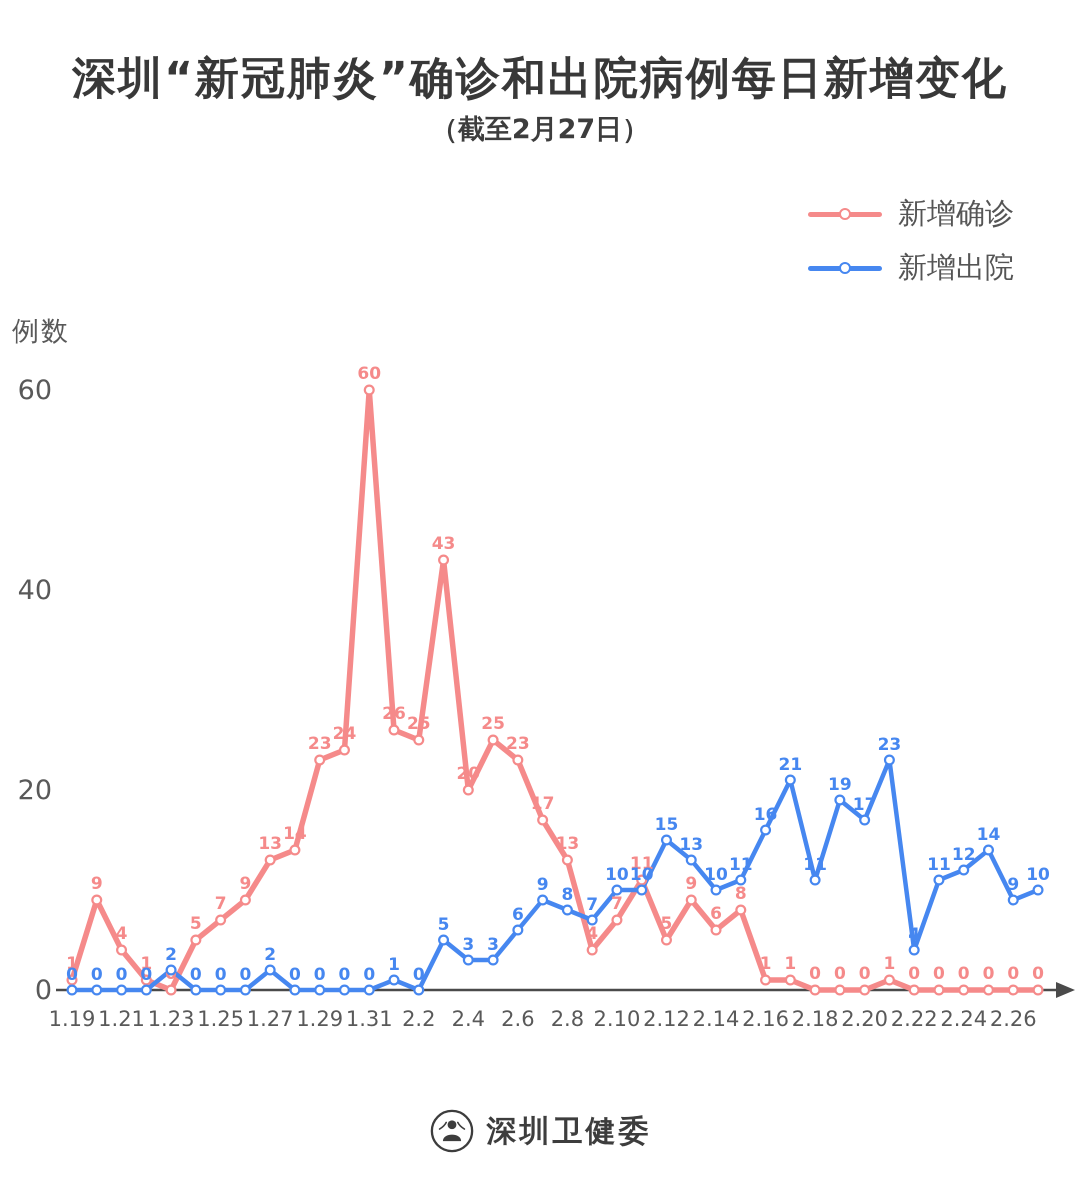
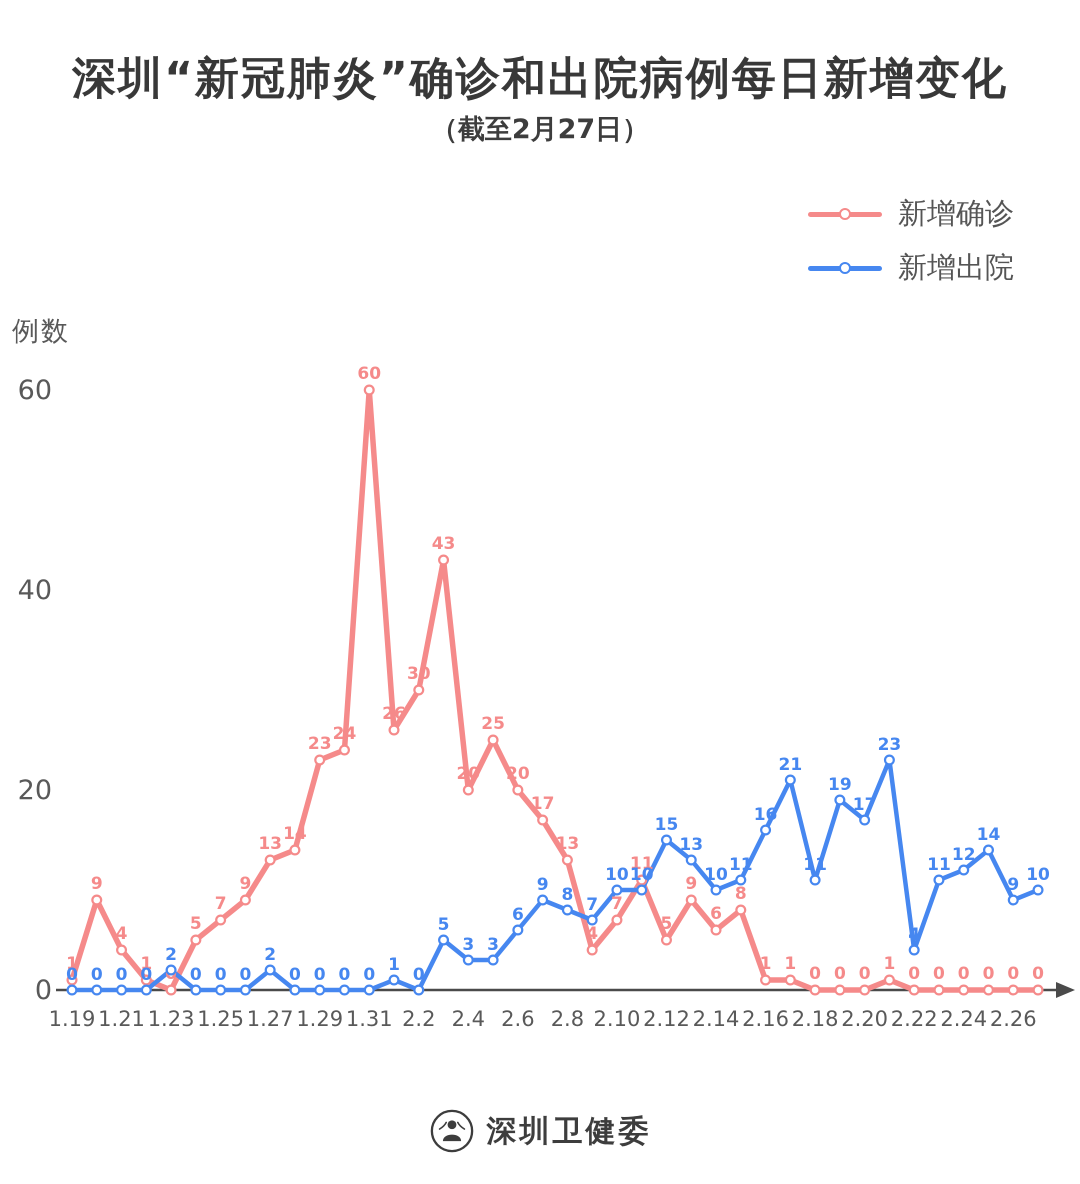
新增确诊/2.2: 25 -> 30
新增确诊/2.6: 23 -> 20
